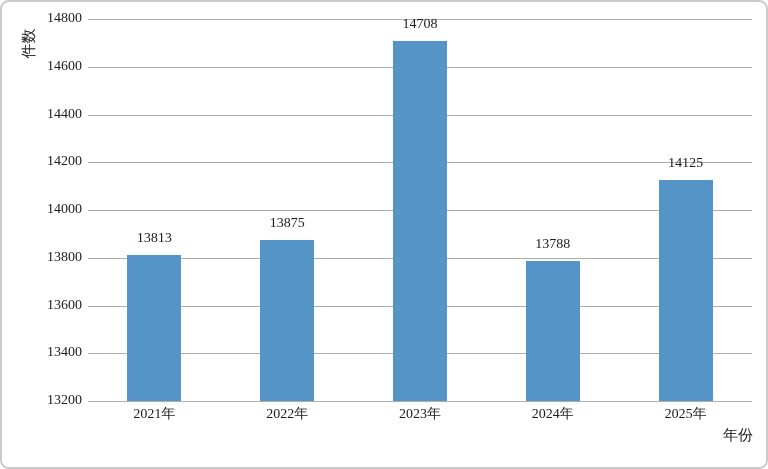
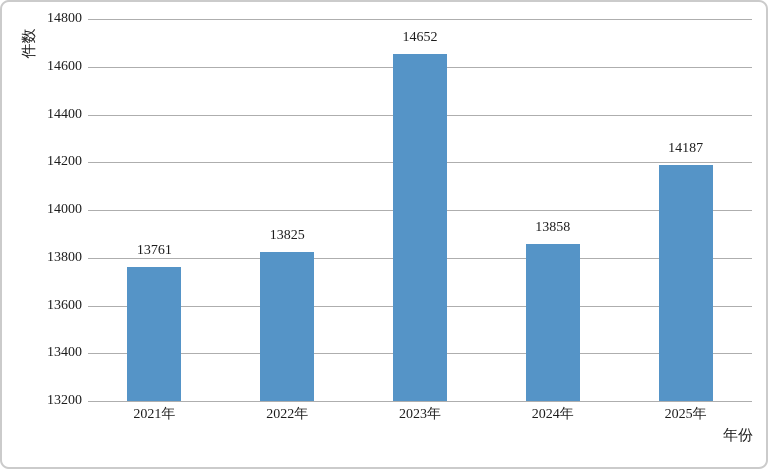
2021年: 13813 -> 13761
2022年: 13875 -> 13825
2023年: 14708 -> 14652
2024年: 13788 -> 13858
2025年: 14125 -> 14187
